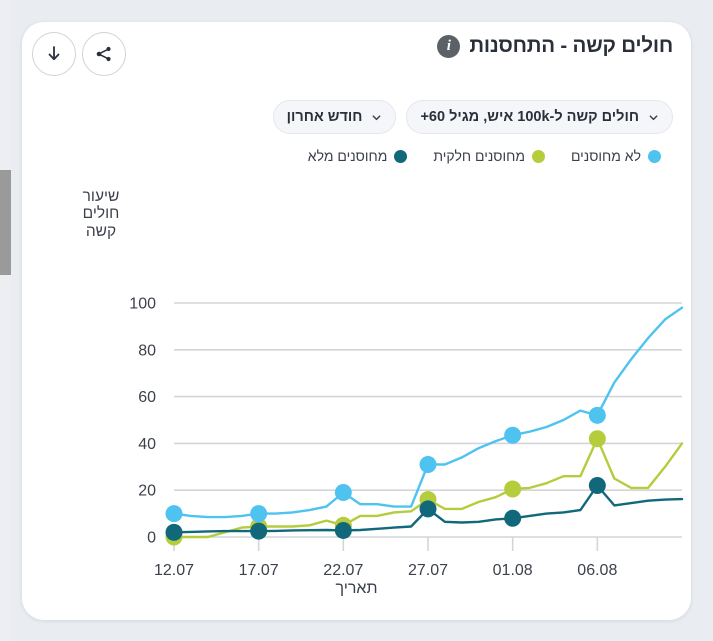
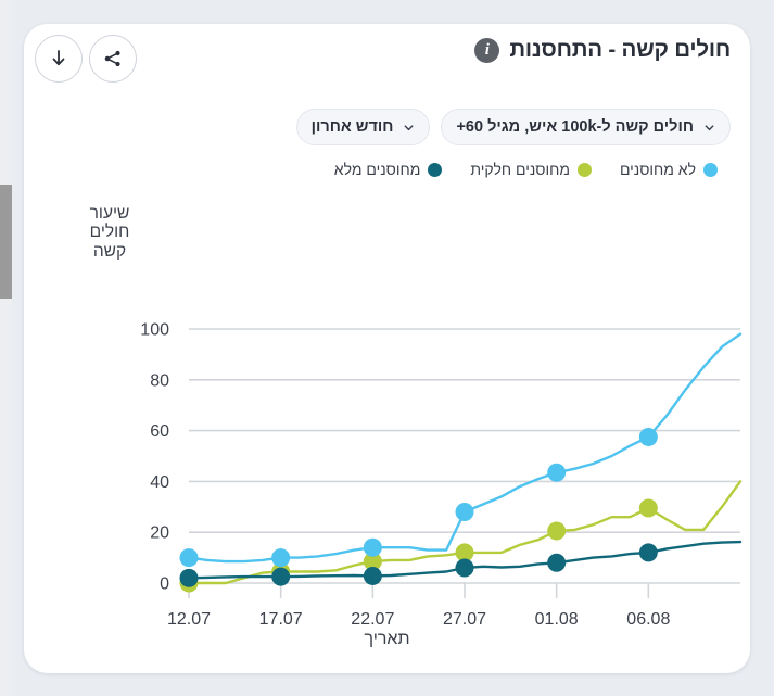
לא מחוסנים/22.07: 19 -> 14
מחוסנים חלקית/22.07: 5 -> 8
לא מחוסנים/27.07: 31 -> 28
מחוסנים חלקית/27.07: 16 -> 12
מחוסנים מלא/27.07: 12 -> 6
לא מחוסנים/06.08: 52 -> 58
מחוסנים חלקית/06.08: 42 -> 30
מחוסנים מלא/06.08: 22 -> 12
